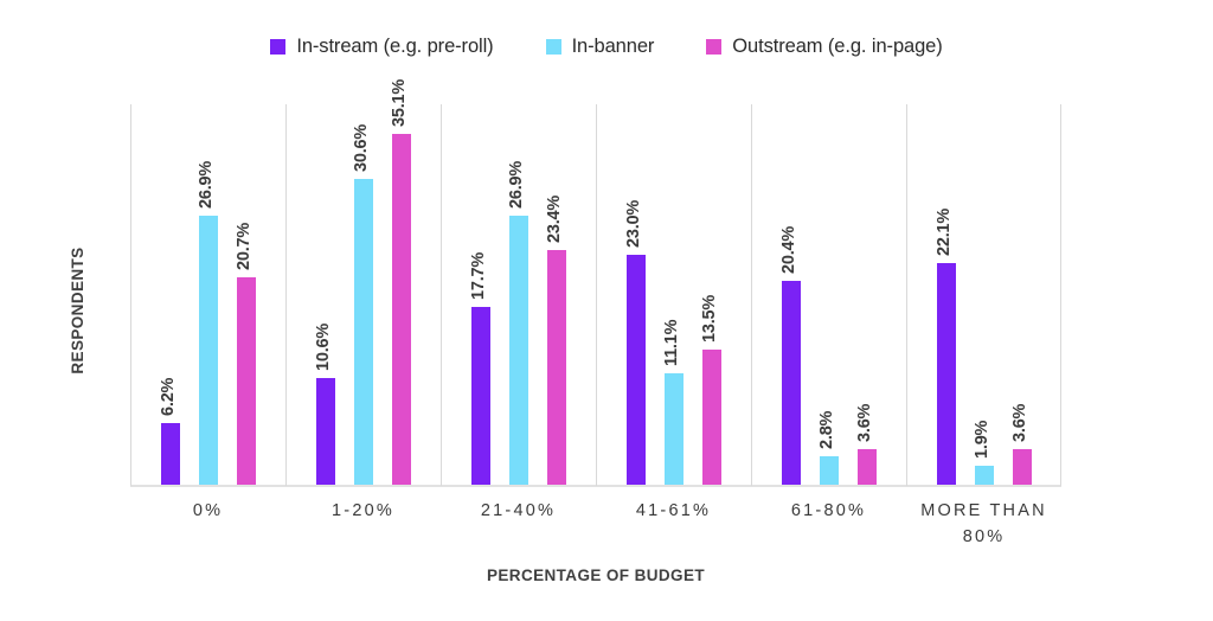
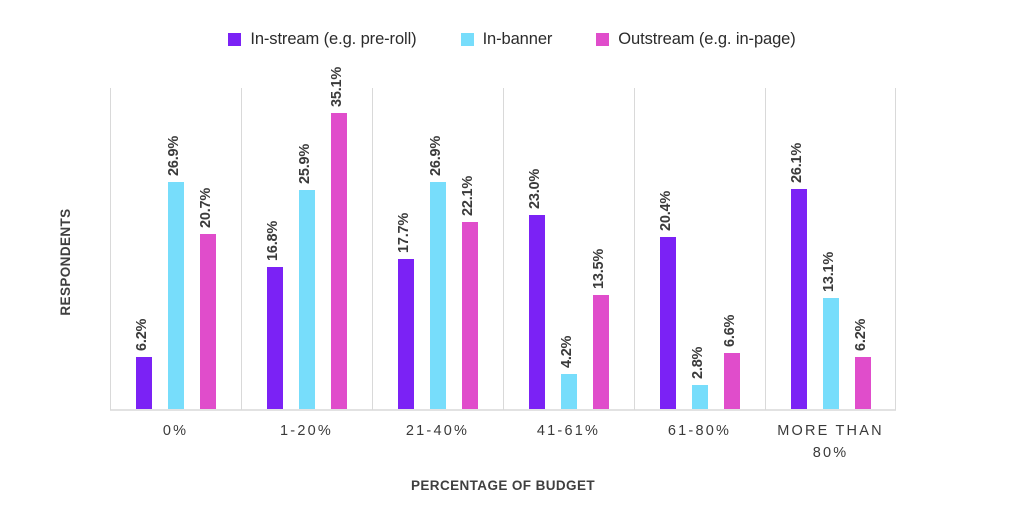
In-stream (e.g. pre-roll)/1-20%: 10.6% -> 16.8%
In-banner/1-20%: 30.6% -> 25.9%
Outstream (e.g. in-page)/21-40%: 23.4% -> 22.1%
In-banner/41-61%: 11.1% -> 4.2%
Outstream (e.g. in-page)/61-80%: 3.6% -> 6.6%
In-stream (e.g. pre-roll)/MORE THAN 80%: 22.1% -> 26.1%
In-banner/MORE THAN 80%: 1.9% -> 13.1%
Outstream (e.g. in-page)/MORE THAN 80%: 3.6% -> 6.2%
